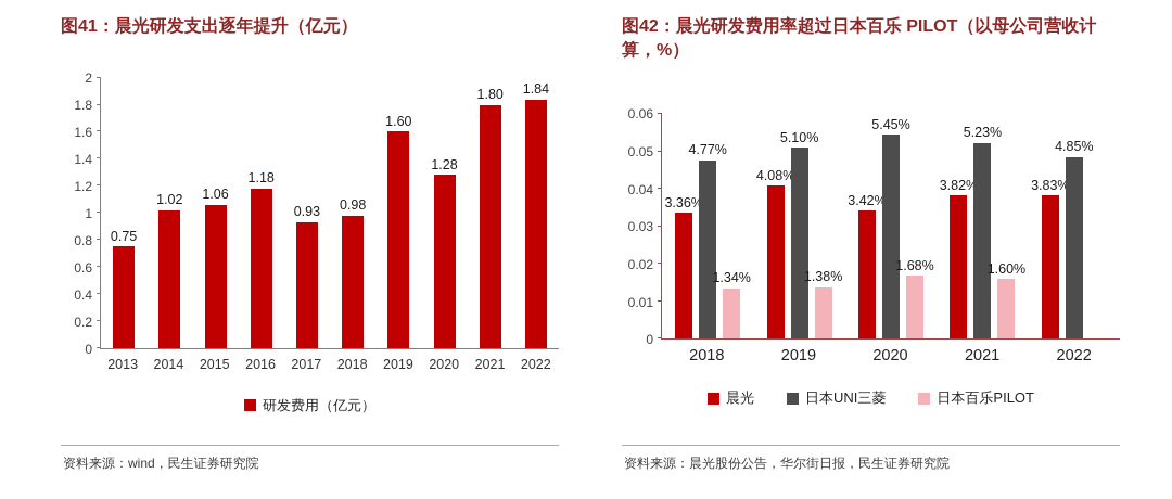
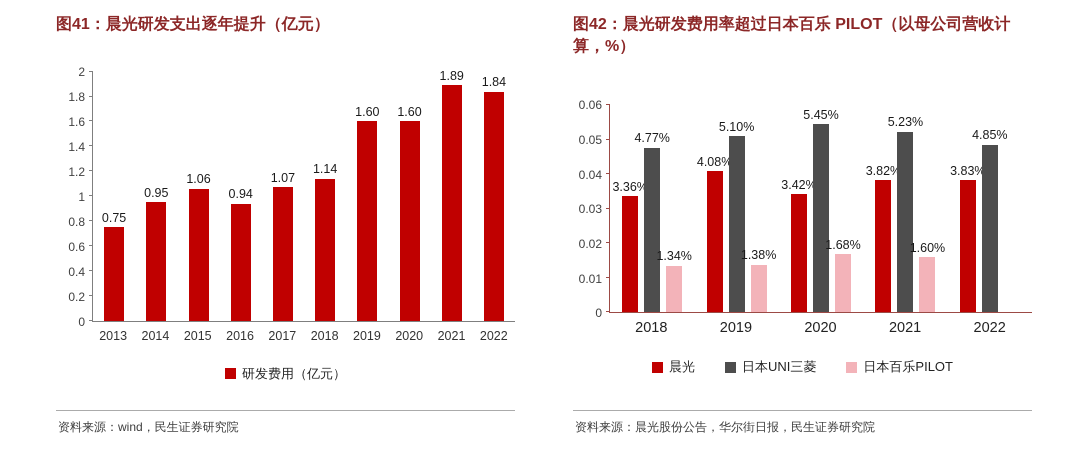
图41：晨光研发支出逐年提升（亿元）/2014: 1.02 -> 0.95
图41：晨光研发支出逐年提升（亿元）/2016: 1.18 -> 0.94
图41：晨光研发支出逐年提升（亿元）/2017: 0.93 -> 1.07
图41：晨光研发支出逐年提升（亿元）/2018: 0.98 -> 1.14
图41：晨光研发支出逐年提升（亿元）/2020: 1.28 -> 1.60
图41：晨光研发支出逐年提升（亿元）/2021: 1.80 -> 1.89
